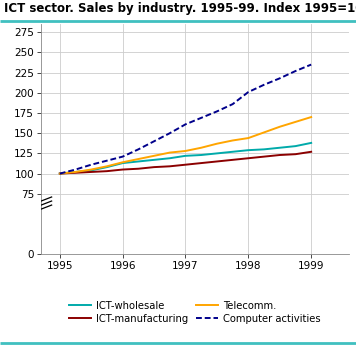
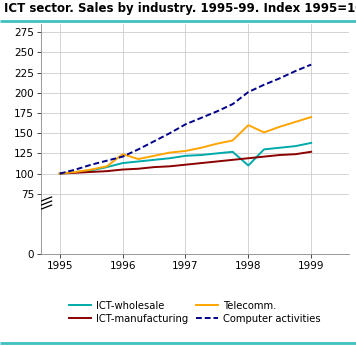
Telecomm./1996: 114 -> 124
ICT-wholesale/1998: 129 -> 110
Telecomm./1998: 144 -> 160
